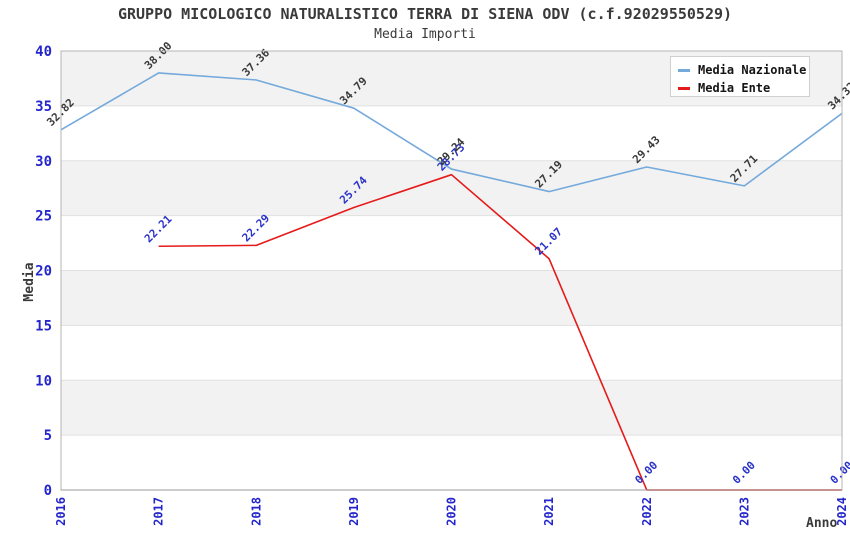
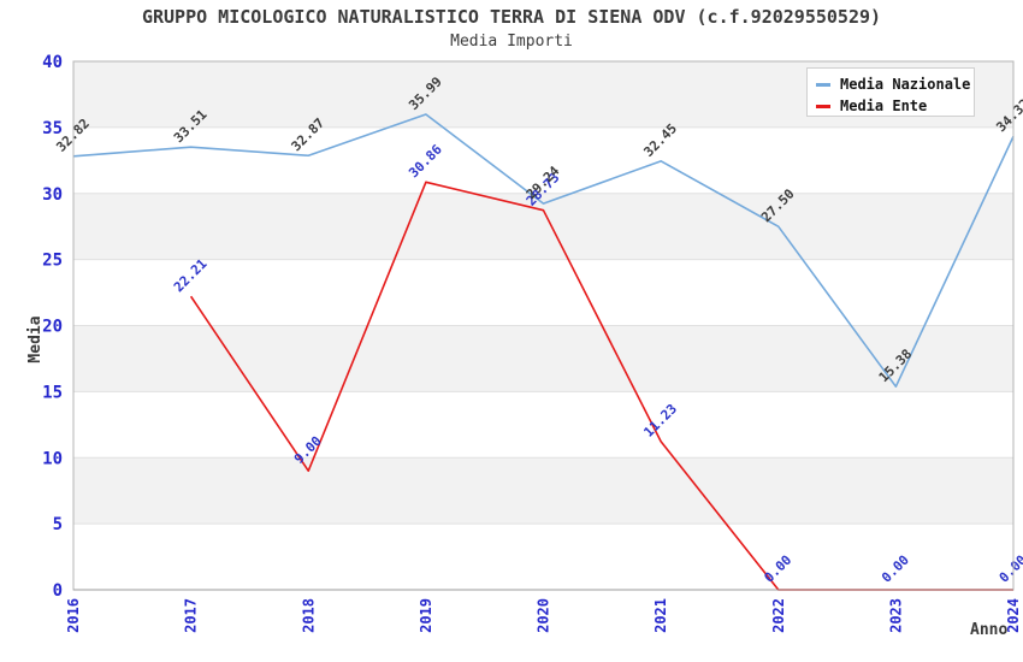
Media Nazionale/2017: 38.00 -> 33.51
Media Nazionale/2018: 37.36 -> 32.87
Media Ente/2018: 22.29 -> 9.00
Media Nazionale/2019: 34.79 -> 35.99
Media Ente/2019: 25.74 -> 30.86
Media Nazionale/2021: 27.19 -> 32.45
Media Ente/2021: 21.07 -> 11.23
Media Nazionale/2022: 29.43 -> 27.50
Media Nazionale/2023: 27.71 -> 15.38
